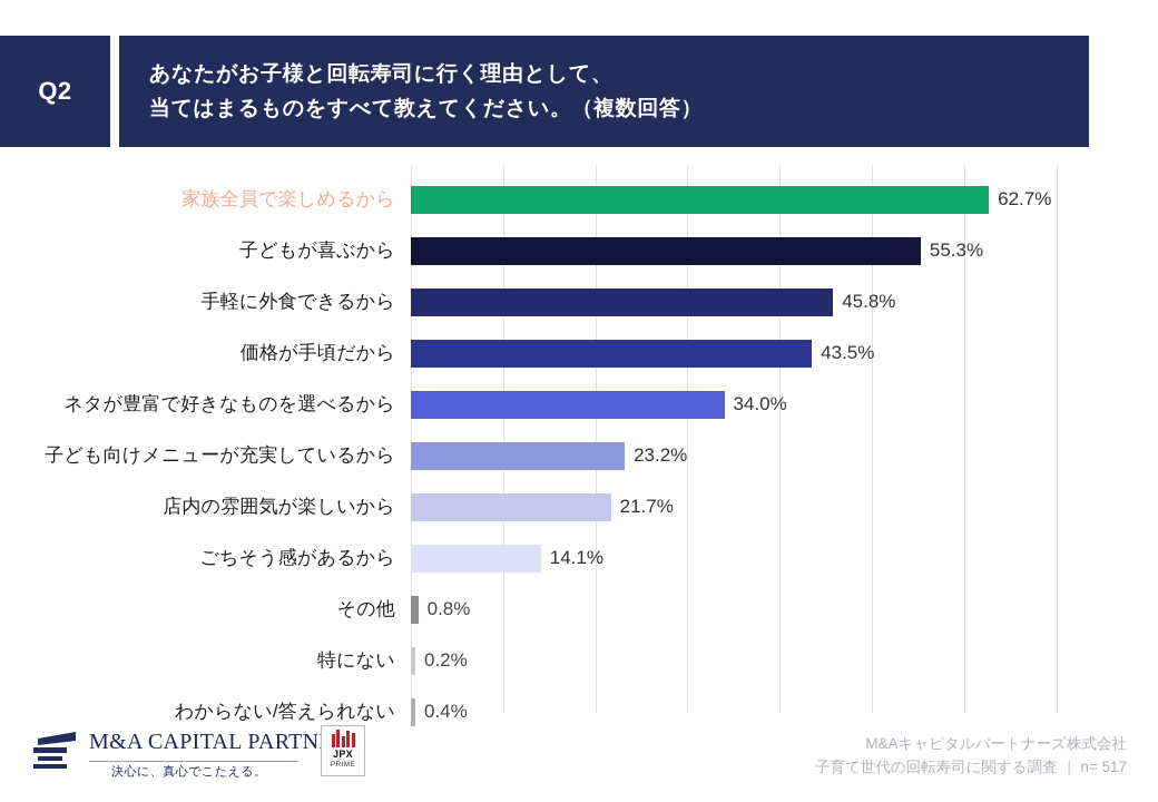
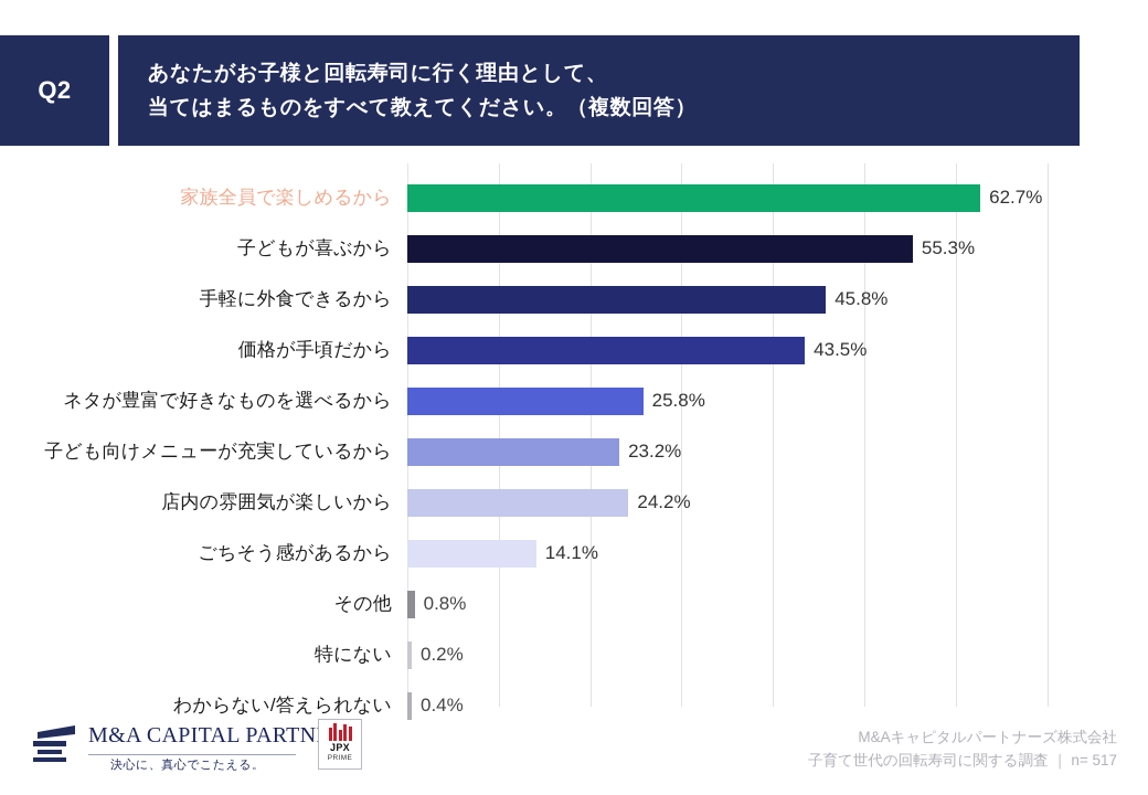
ネタが豊富で好きなものを選べるから: 34.0% -> 25.8%
店内の雰囲気が楽しいから: 21.7% -> 24.2%
